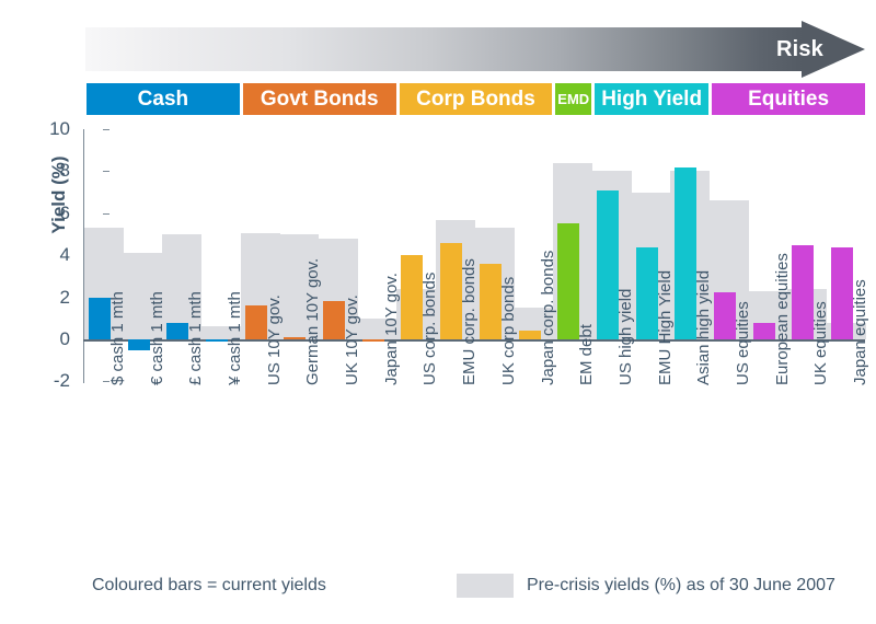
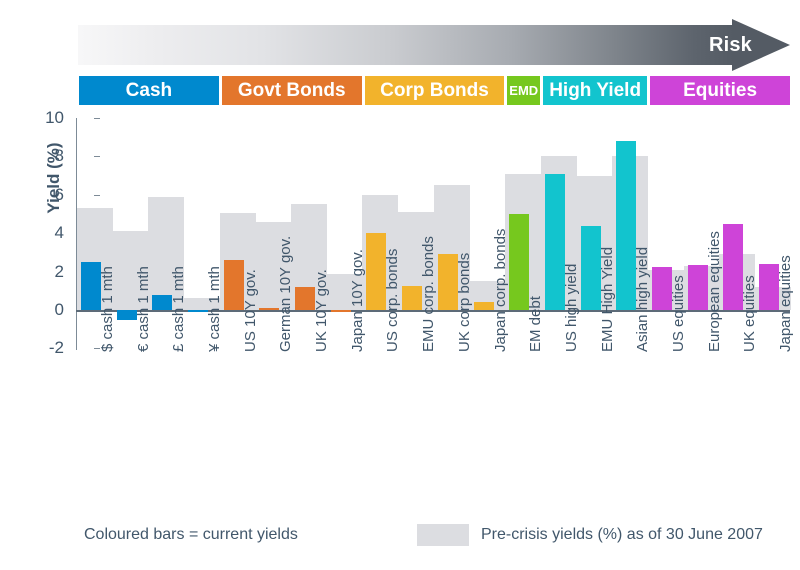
Coloured bars = current yields/$ cash 1 mth: 2.0 -> 2.5
Pre-crisis yields (%) as of 30 June 2007/£ cash 1 mth: 5.0 -> 5.9
Coloured bars = current yields/US 10Y gov.: 1.6 -> 2.6
Pre-crisis yields (%) as of 30 June 2007/German 10Y gov.: 5.0 -> 4.6
Pre-crisis yields (%) as of 30 June 2007/UK 10Y gov.: 4.8 -> 5.5
Coloured bars = current yields/UK 10Y gov.: 1.8 -> 1.2
Pre-crisis yields (%) as of 30 June 2007/Japan 10Y gov.: 1.0 -> 1.9
Pre-crisis yields (%) as of 30 June 2007/US corp. bonds: 2.4 -> 6.0
Pre-crisis yields (%) as of 30 June 2007/EMU corp. bonds: 5.7 -> 5.1
Coloured bars = current yields/EMU corp. bonds: 4.6 -> 1.2
Pre-crisis yields (%) as of 30 June 2007/UK corp bonds: 5.3 -> 6.5
Coloured bars = current yields/UK corp bonds: 3.6 -> 2.9
Pre-crisis yields (%) as of 30 June 2007/EM debt: 8.4 -> 7.1
Coloured bars = current yields/EM debt: 5.5 -> 5.0
Coloured bars = current yields/Asian high yield: 8.2 -> 8.8
Pre-crisis yields (%) as of 30 June 2007/US equities: 6.6 -> 2.1
Coloured bars = current yields/European equities: 0.8 -> 2.4
Pre-crisis yields (%) as of 30 June 2007/UK equities: 2.4 -> 2.9
Pre-crisis yields (%) as of 30 June 2007/Japan equities: 0.8 -> 1.2
Coloured bars = current yields/Japan equities: 4.4 -> 2.4
